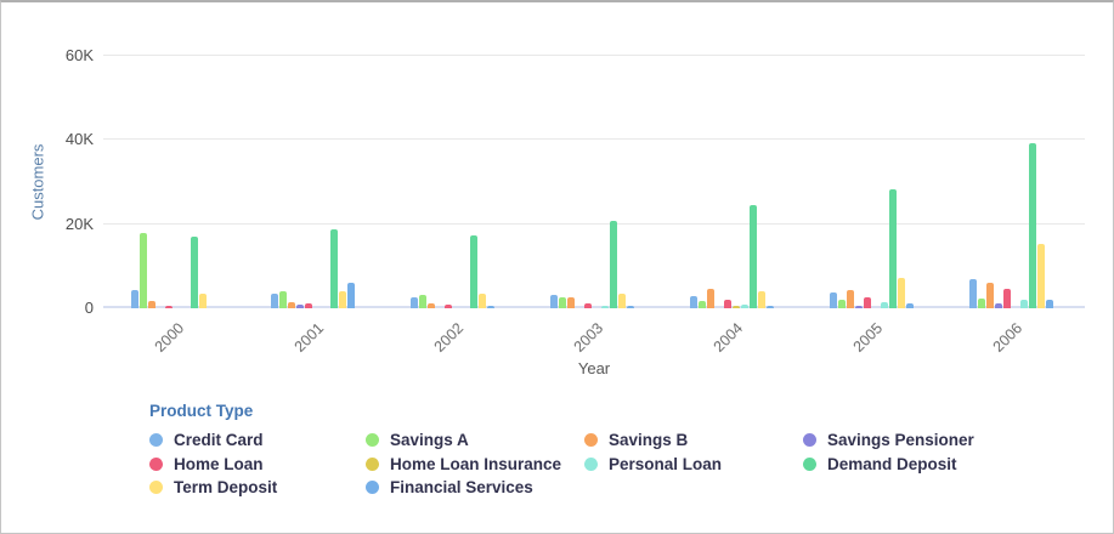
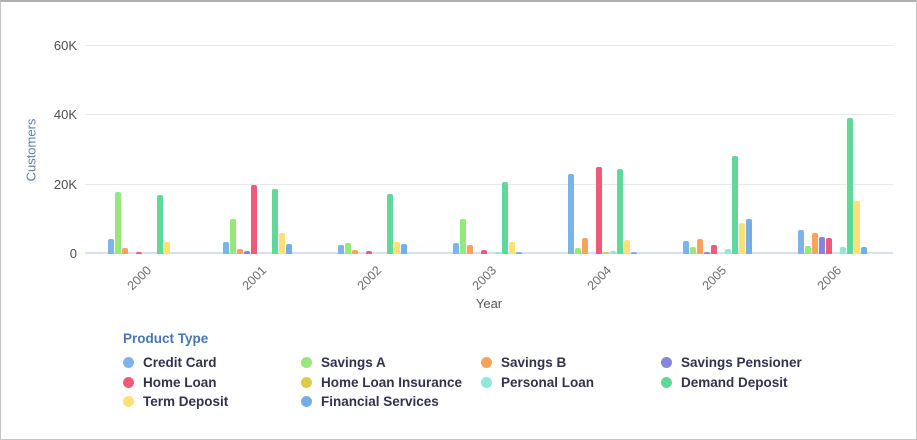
Savings A/2001: 4K -> 10K
Home Loan/2001: 1K -> 20K
Term Deposit/2001: 4K -> 6K
Financial Services/2001: 6K -> 3K
Financial Services/2002: 1K -> 3K
Savings A/2003: 3K -> 10K
Credit Card/2004: 3K -> 23K
Home Loan/2004: 2K -> 25K
Term Deposit/2005: 7K -> 9K
Financial Services/2005: 1K -> 10K
Savings Pensioner/2006: 1K -> 5K
